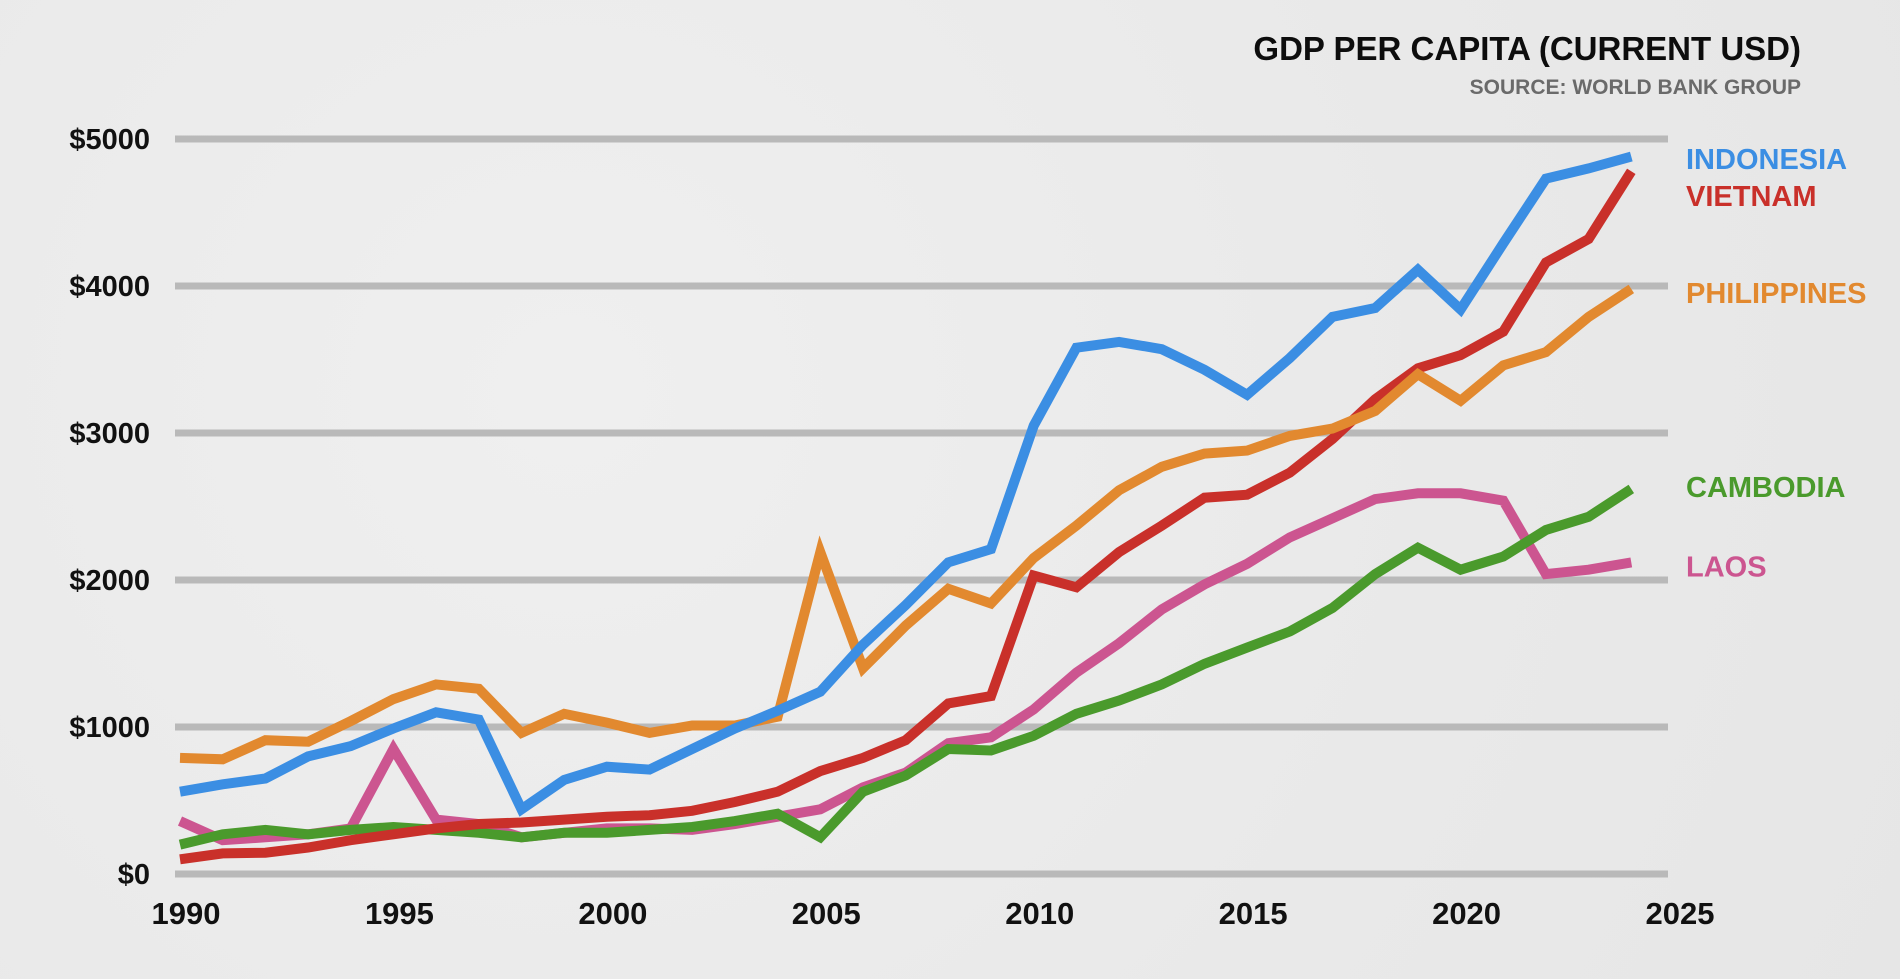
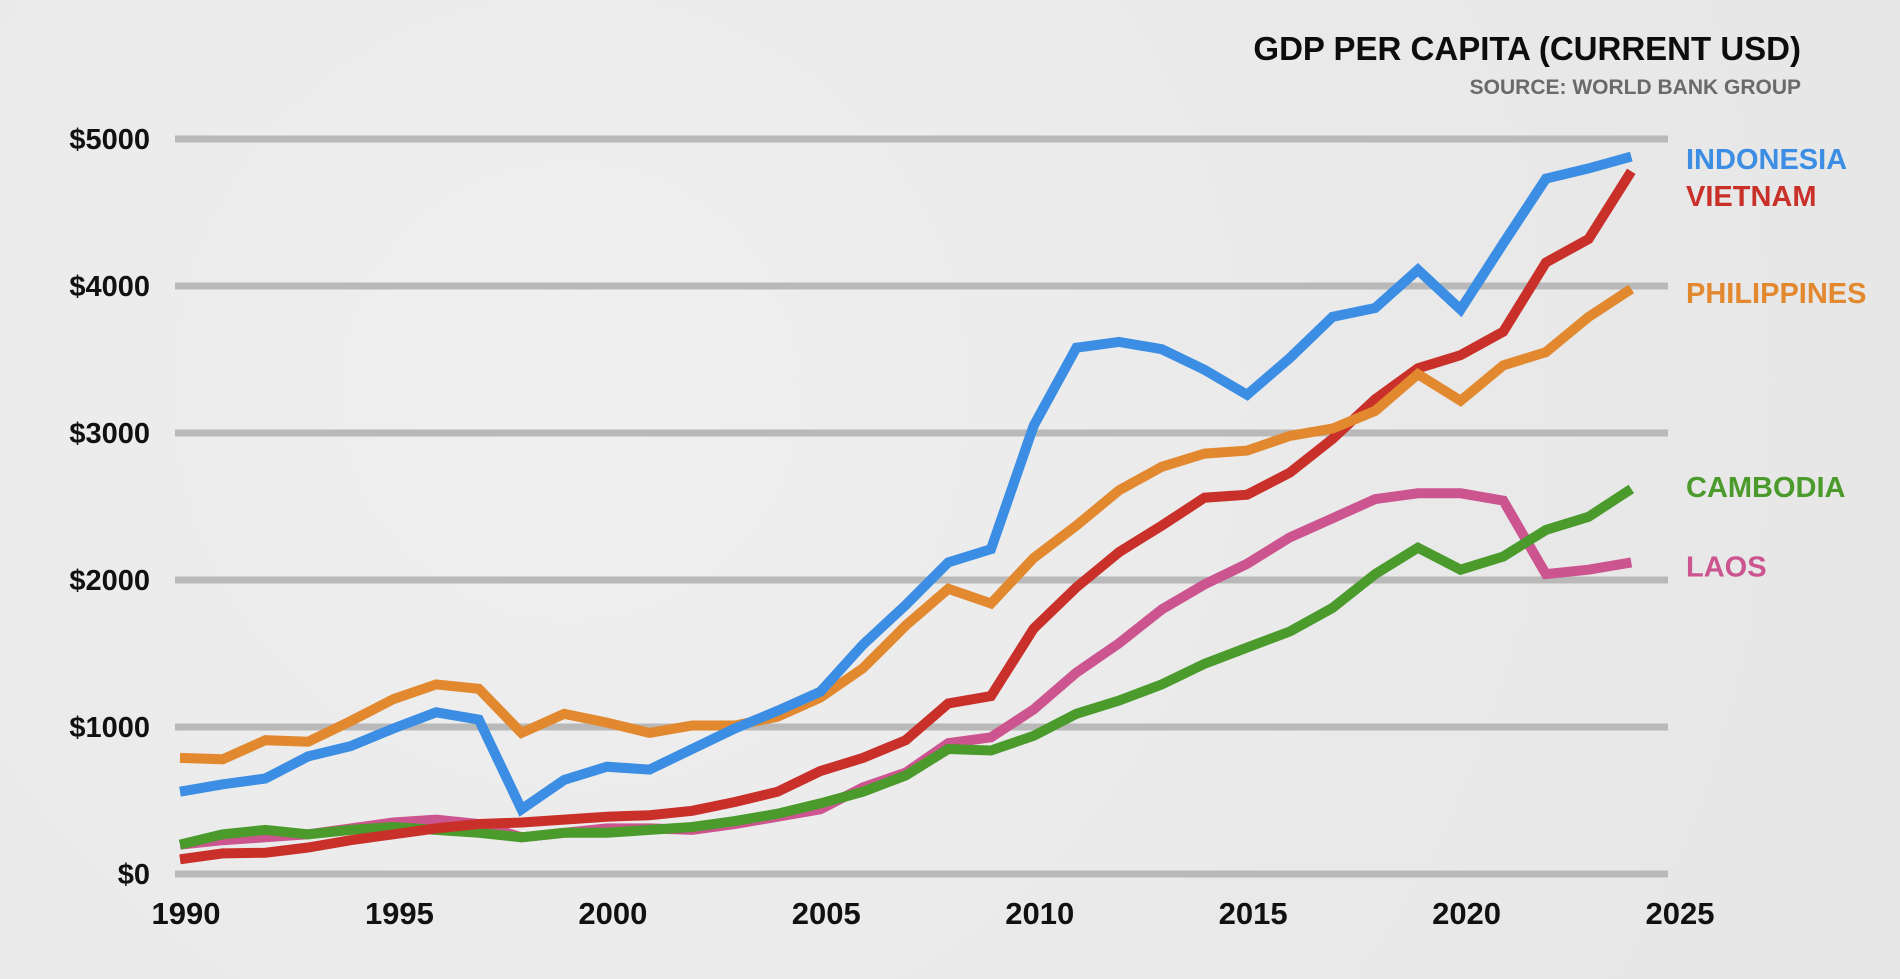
LAOS/1990: $360 -> $200
LAOS/1995: $850 -> $350
PHILIPPINES/2005: $2190 -> $1200
CAMBODIA/2005: $250 -> $480
VIETNAM/2010: $2030 -> $1670
